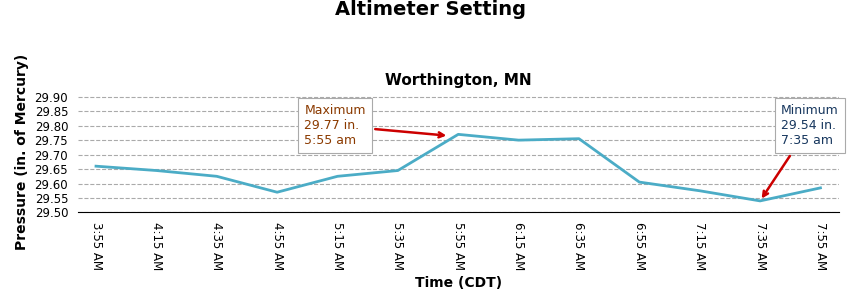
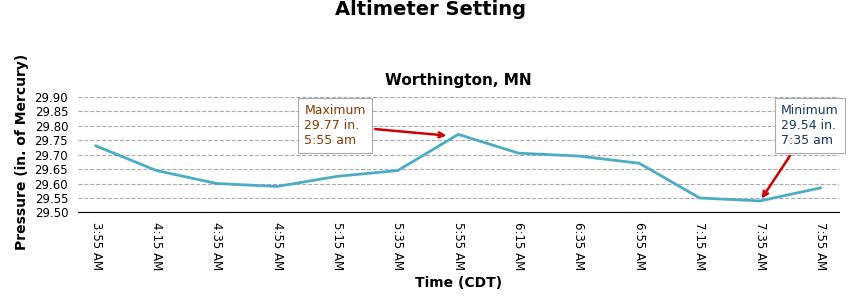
3:55 AM: 29.660 -> 29.730
4:35 AM: 29.625 -> 29.600
4:55 AM: 29.570 -> 29.590
6:15 AM: 29.750 -> 29.705
6:35 AM: 29.755 -> 29.695
6:55 AM: 29.605 -> 29.670
7:15 AM: 29.575 -> 29.550
